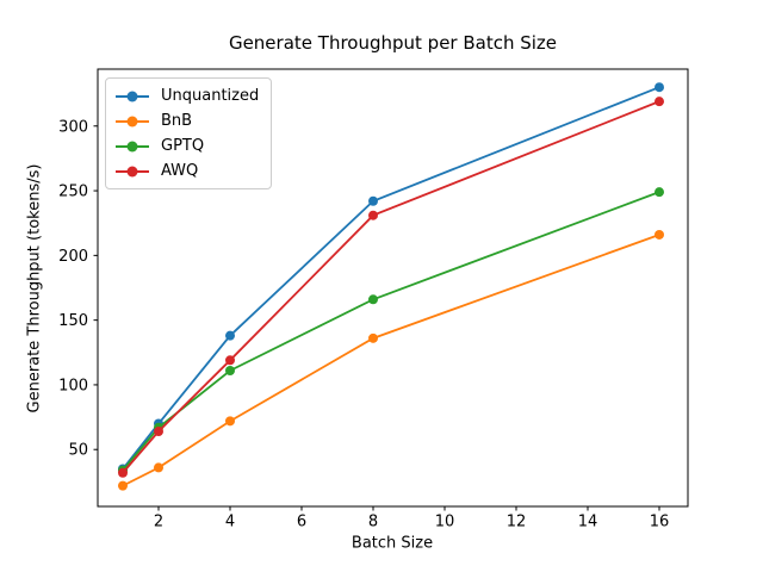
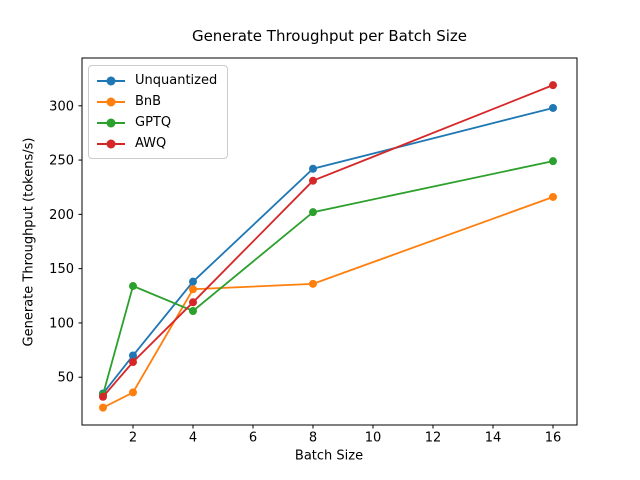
GPTQ/2: 67 -> 134
BnB/4: 72 -> 131
GPTQ/8: 166 -> 202
Unquantized/16: 330 -> 298
